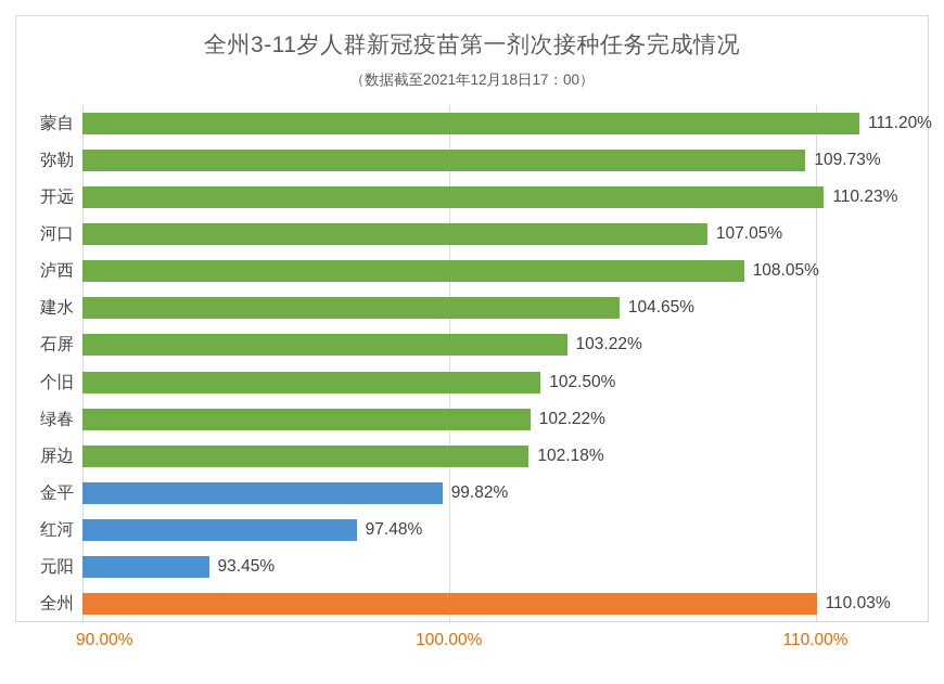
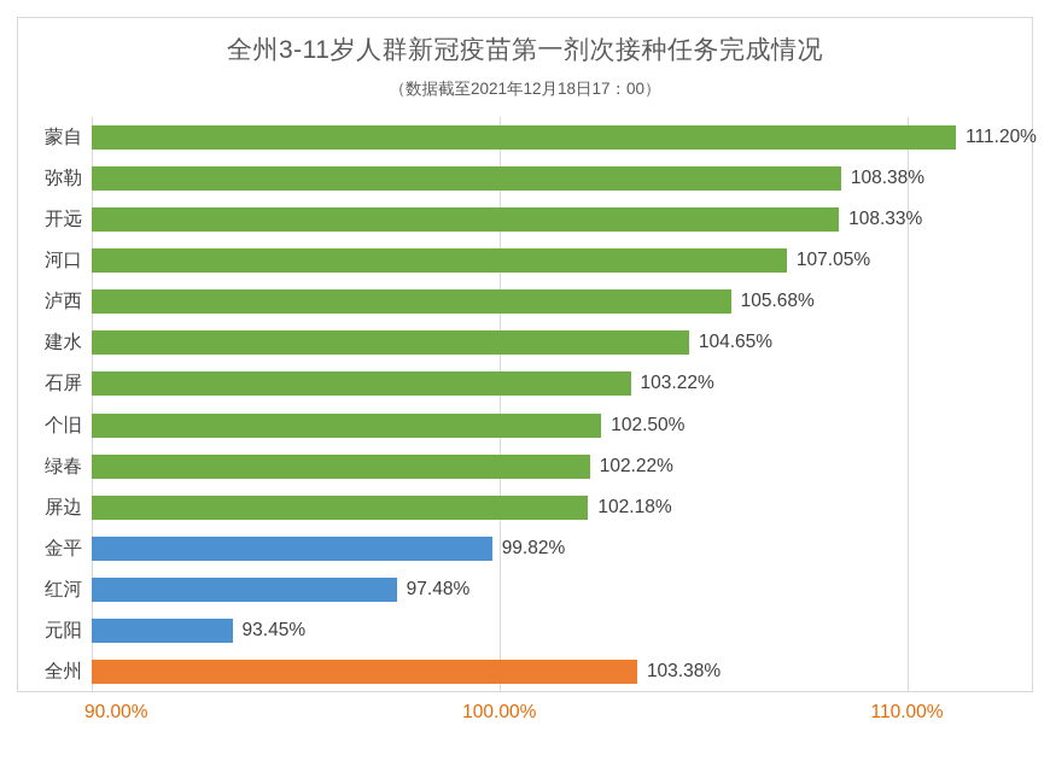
弥勒: 109.73% -> 108.38%
开远: 110.23% -> 108.33%
泸西: 108.05% -> 105.68%
全州: 110.03% -> 103.38%
